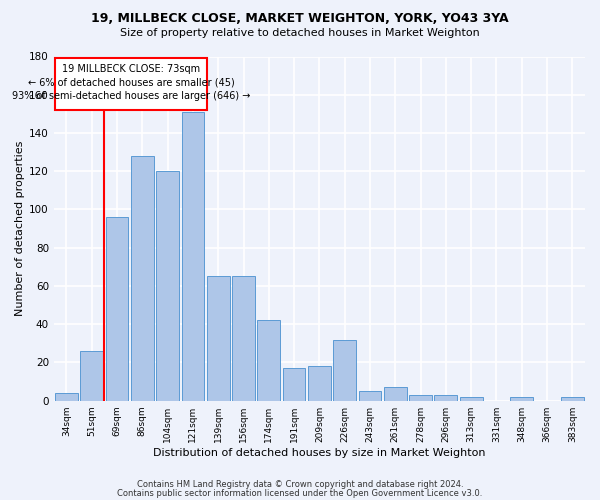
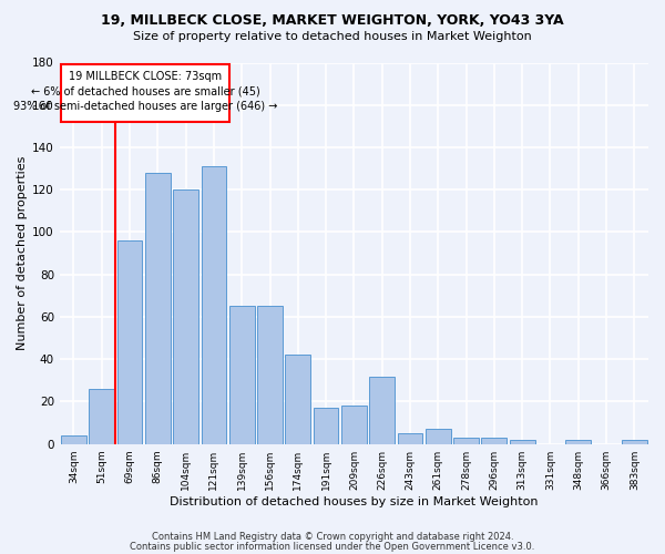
121sqm: 151 -> 131
